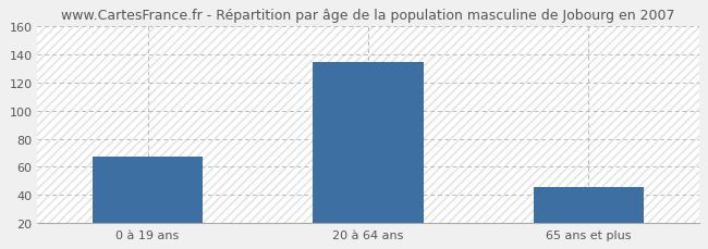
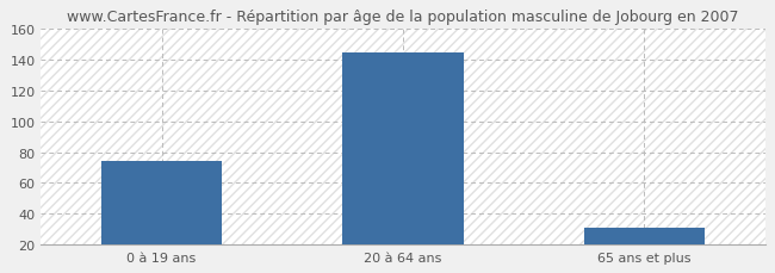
0 à 19 ans: 67 -> 74
20 à 64 ans: 135 -> 145
65 ans et plus: 46 -> 31
